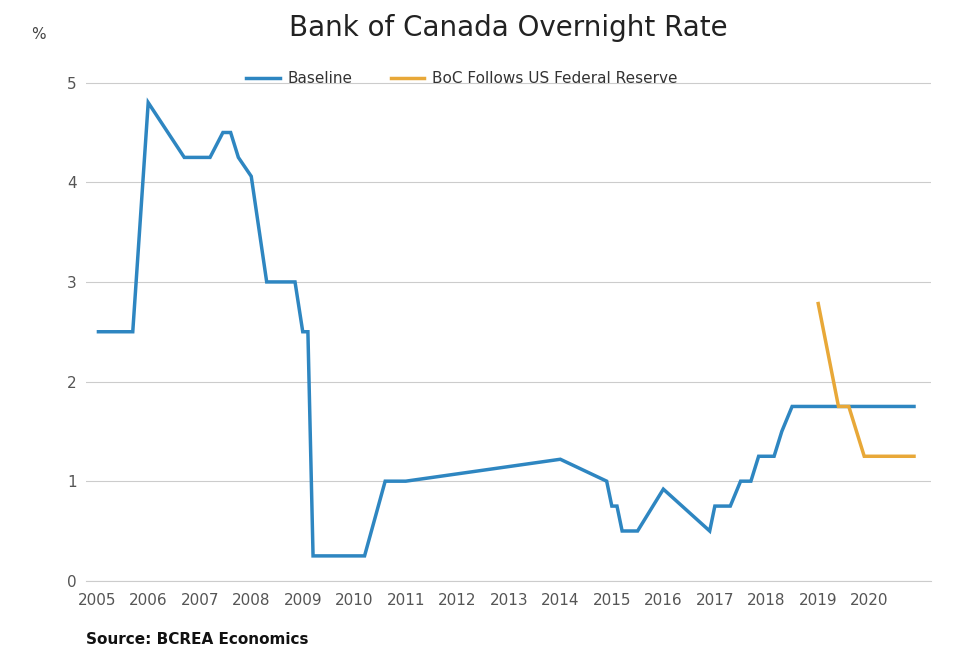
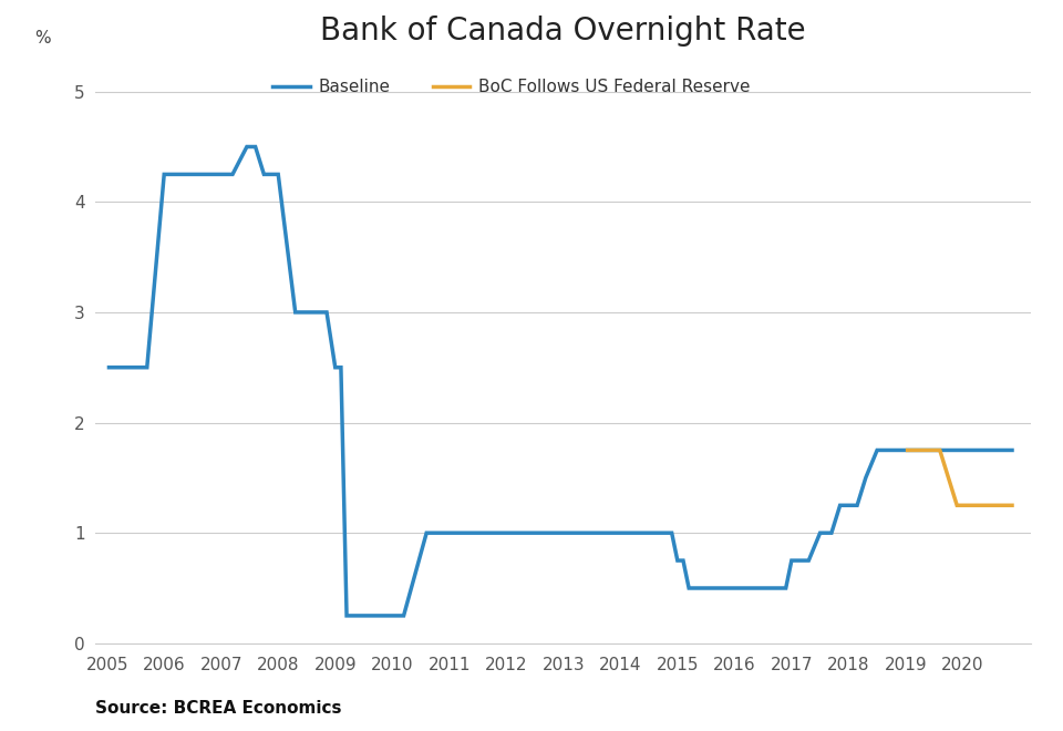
Baseline/2006: 4.80 -> 4.25
Baseline/2008: 4.06 -> 4.25
Baseline/2014: 1.22 -> 1.00
Baseline/2016: 0.92 -> 0.50
BoC Follows US Federal Reserve/2019: 2.80 -> 1.75
